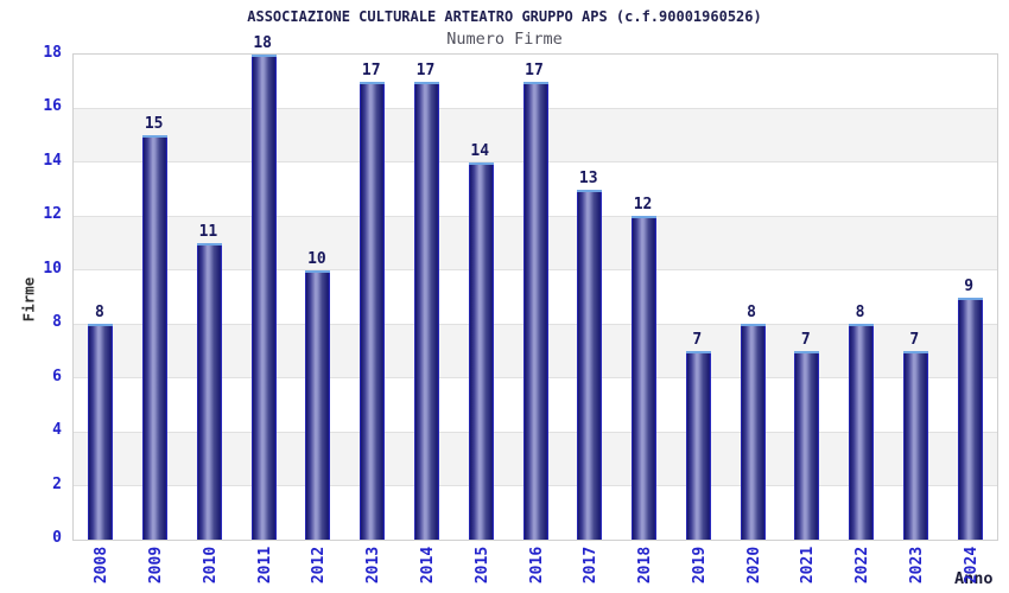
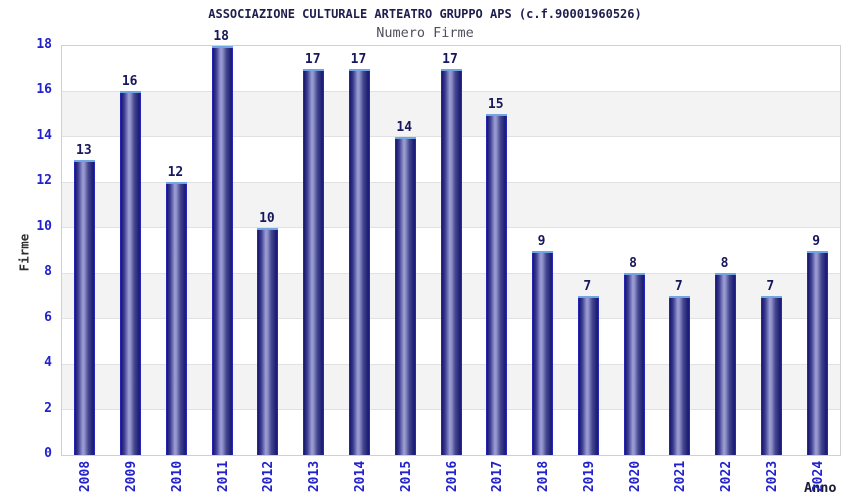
2008: 8 -> 13
2009: 15 -> 16
2010: 11 -> 12
2017: 13 -> 15
2018: 12 -> 9
